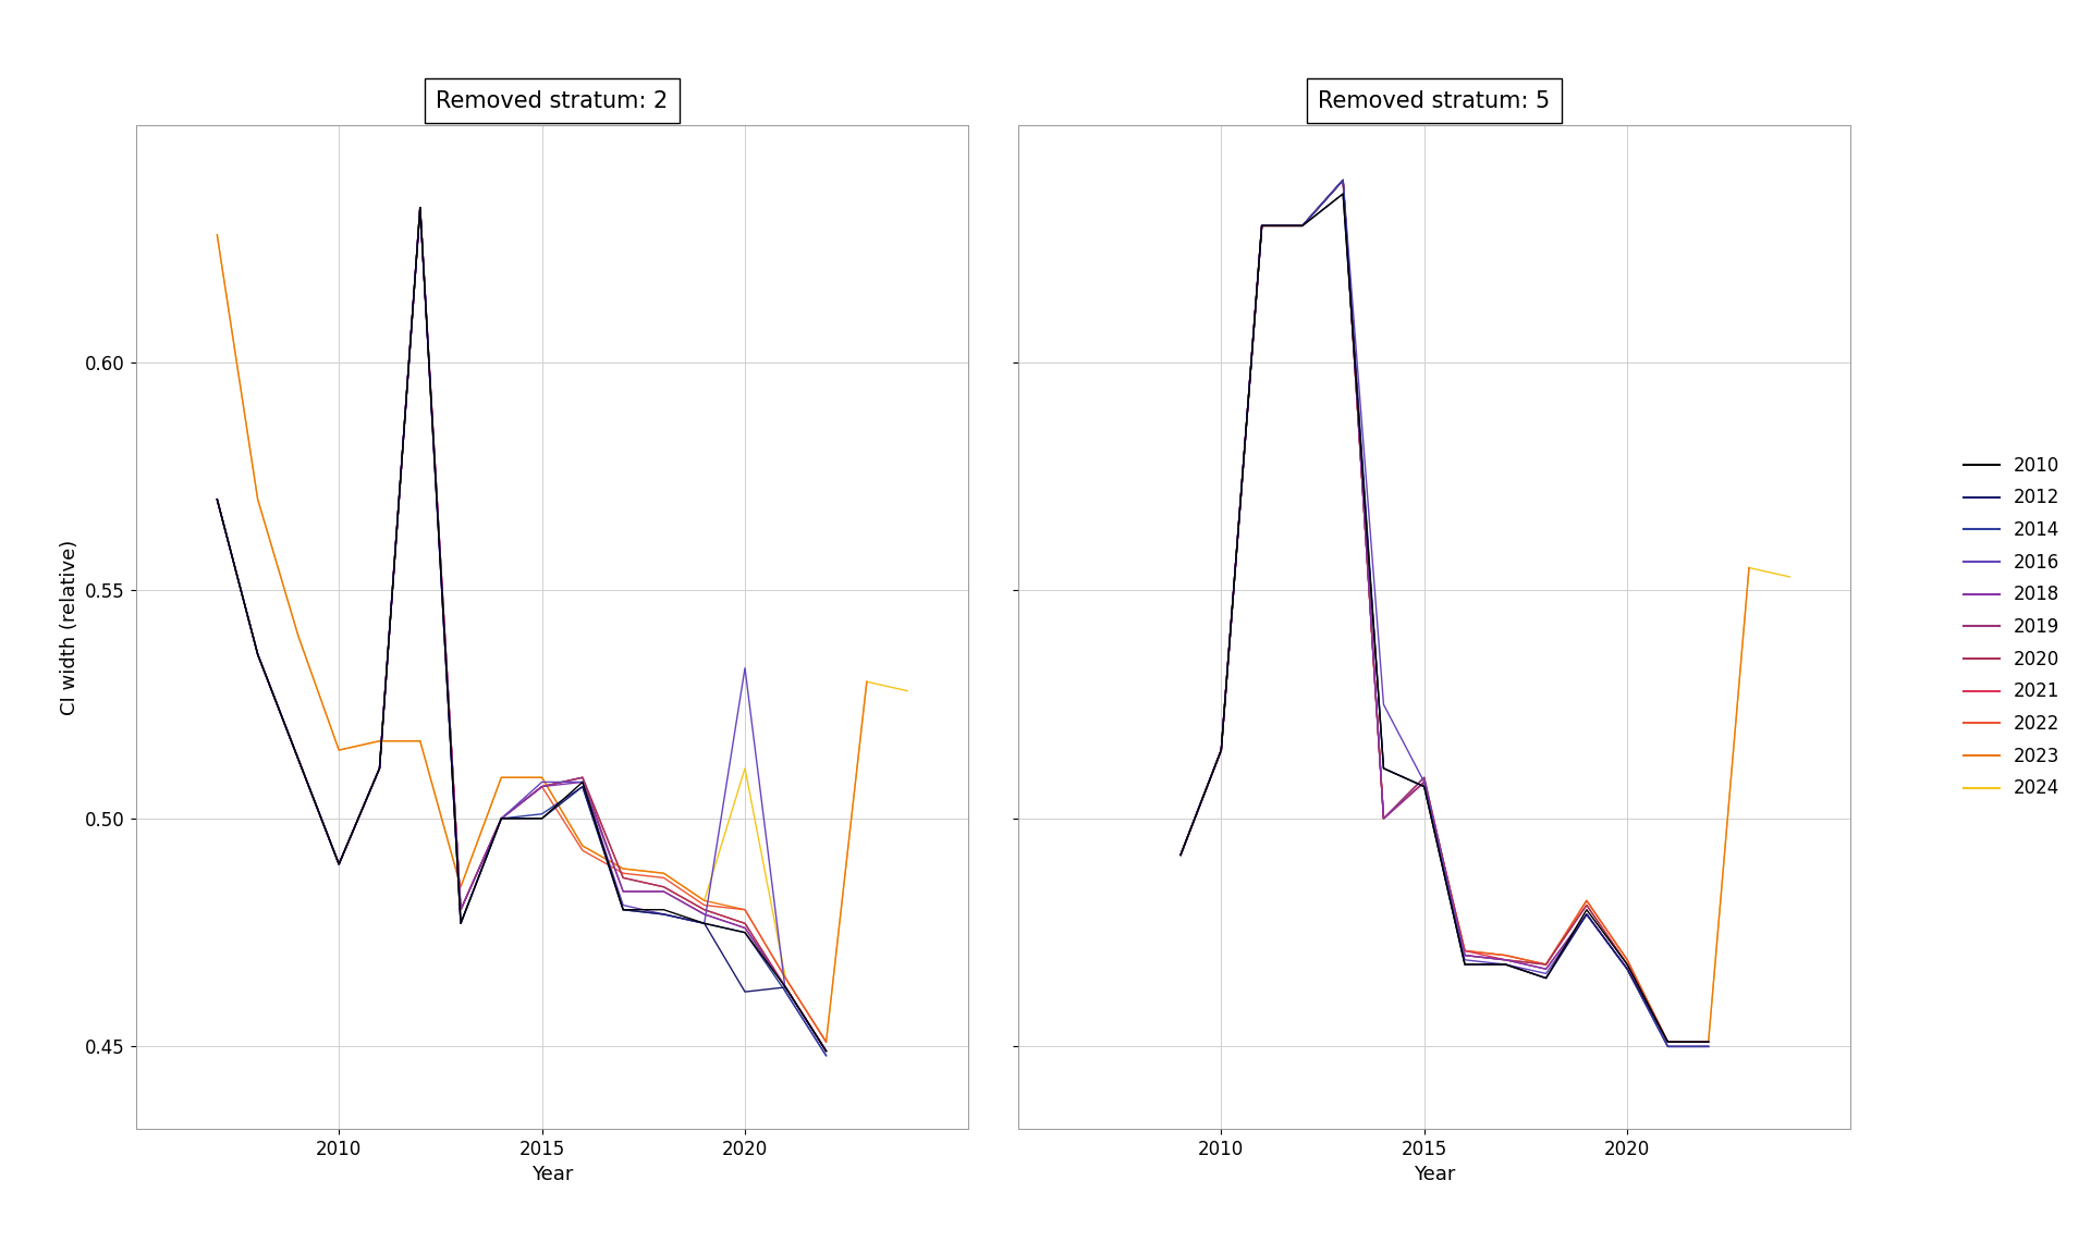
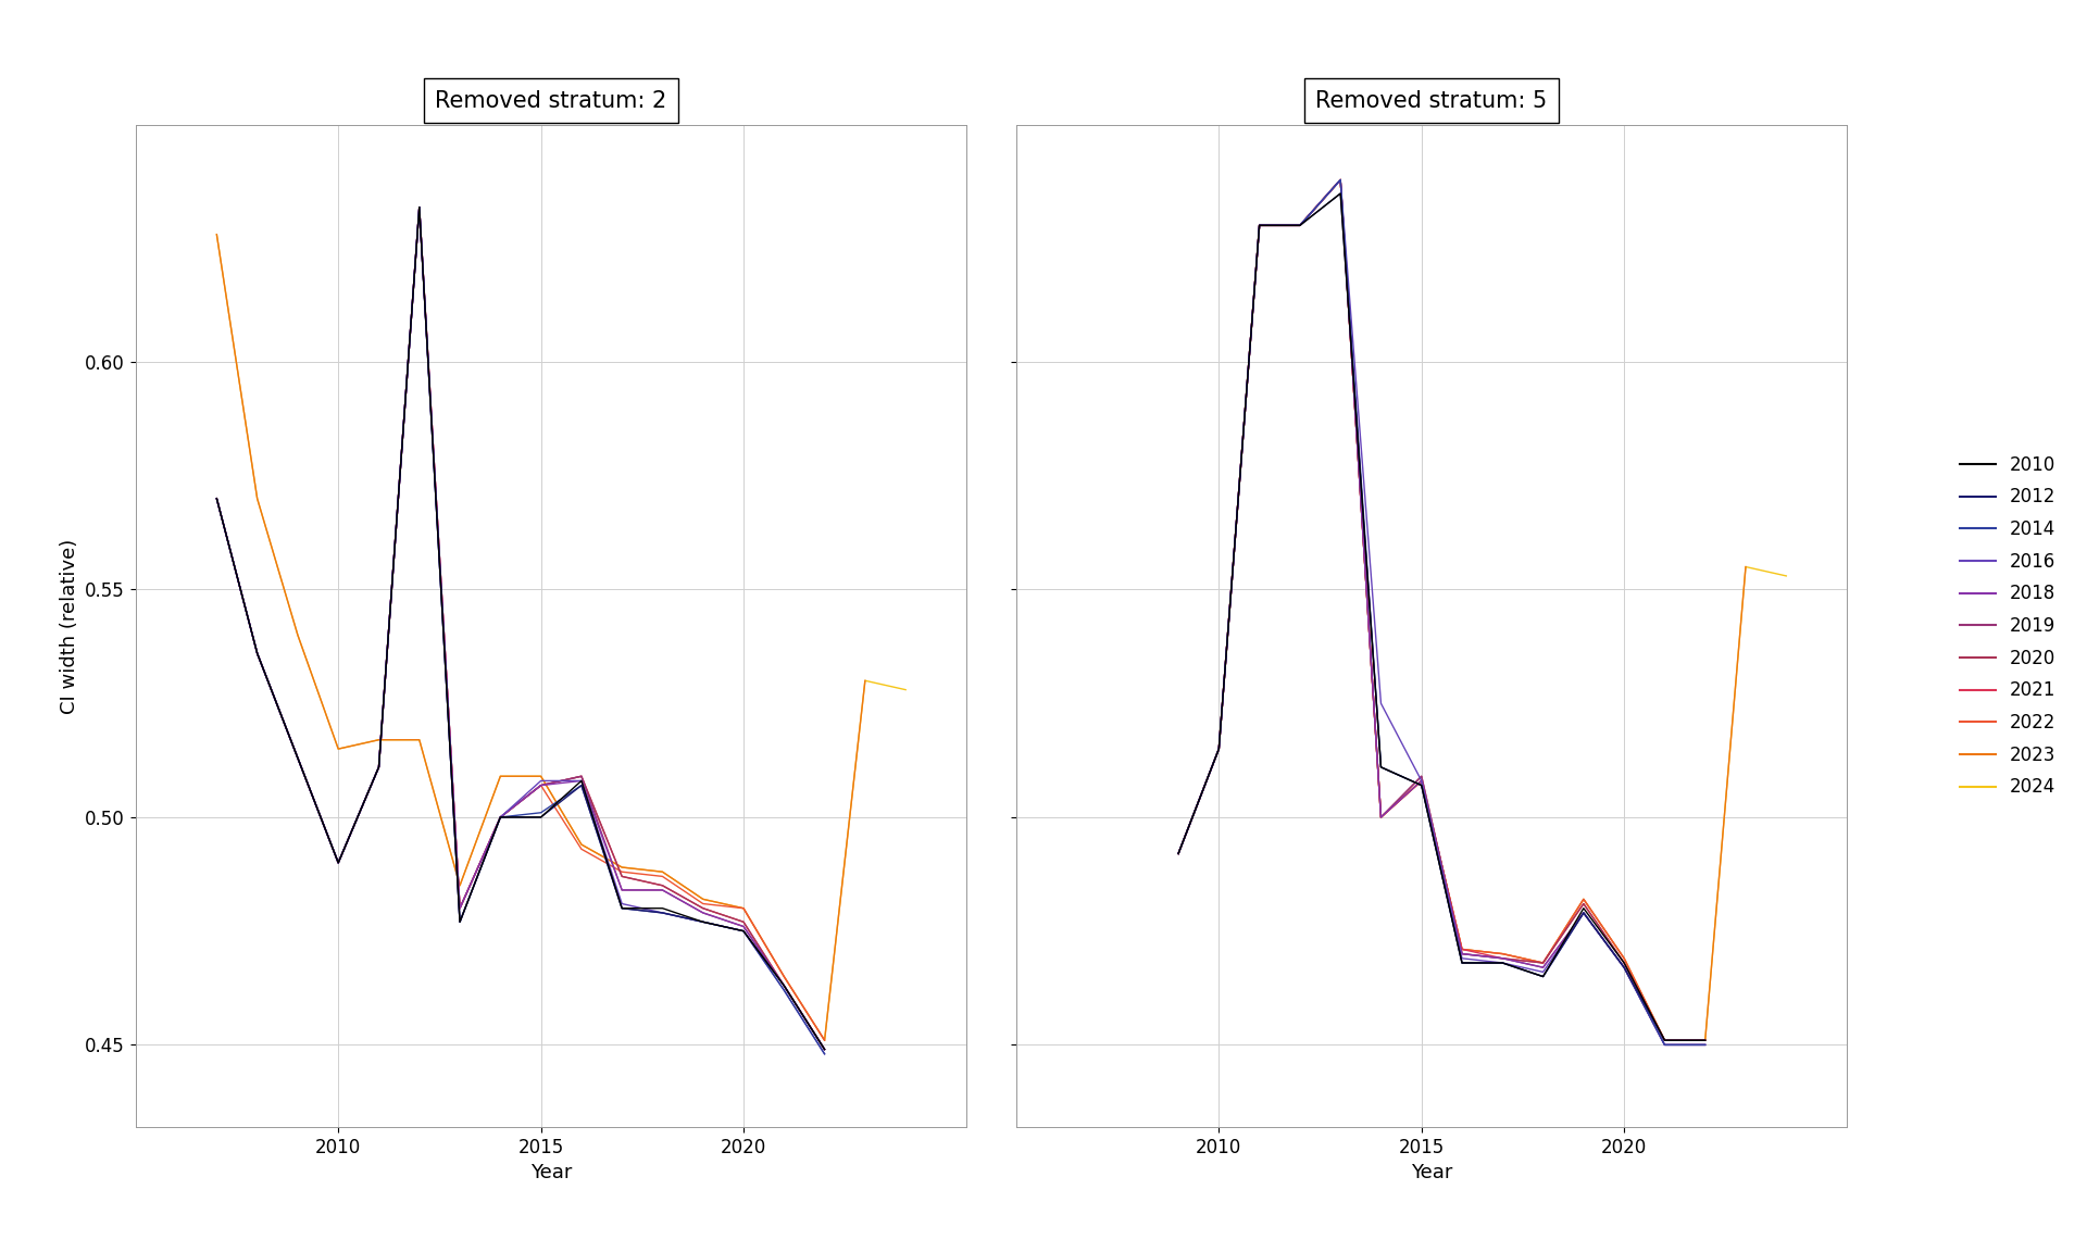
Removed stratum: 2/2012/2020: 0.462 -> 0.475
Removed stratum: 2/2016/2020: 0.533 -> 0.475
Removed stratum: 2/2024/2020: 0.511 -> 0.480
